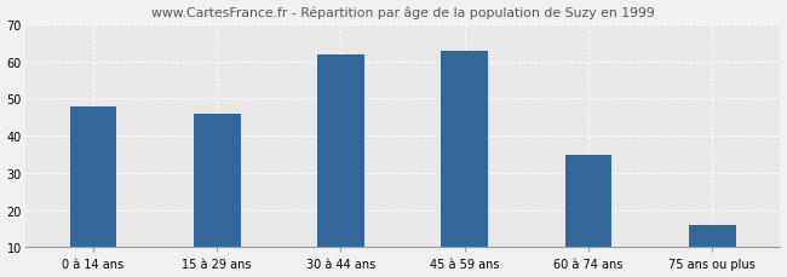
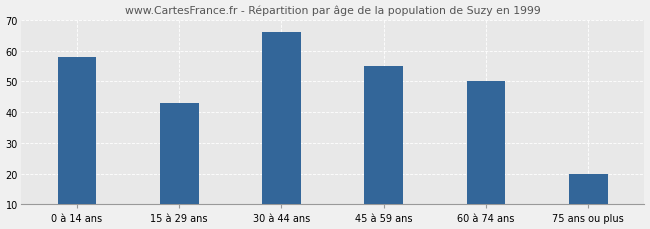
0 à 14 ans: 48 -> 58
15 à 29 ans: 46 -> 43
30 à 44 ans: 62 -> 66
45 à 59 ans: 63 -> 55
60 à 74 ans: 35 -> 50
75 ans ou plus: 16 -> 20
